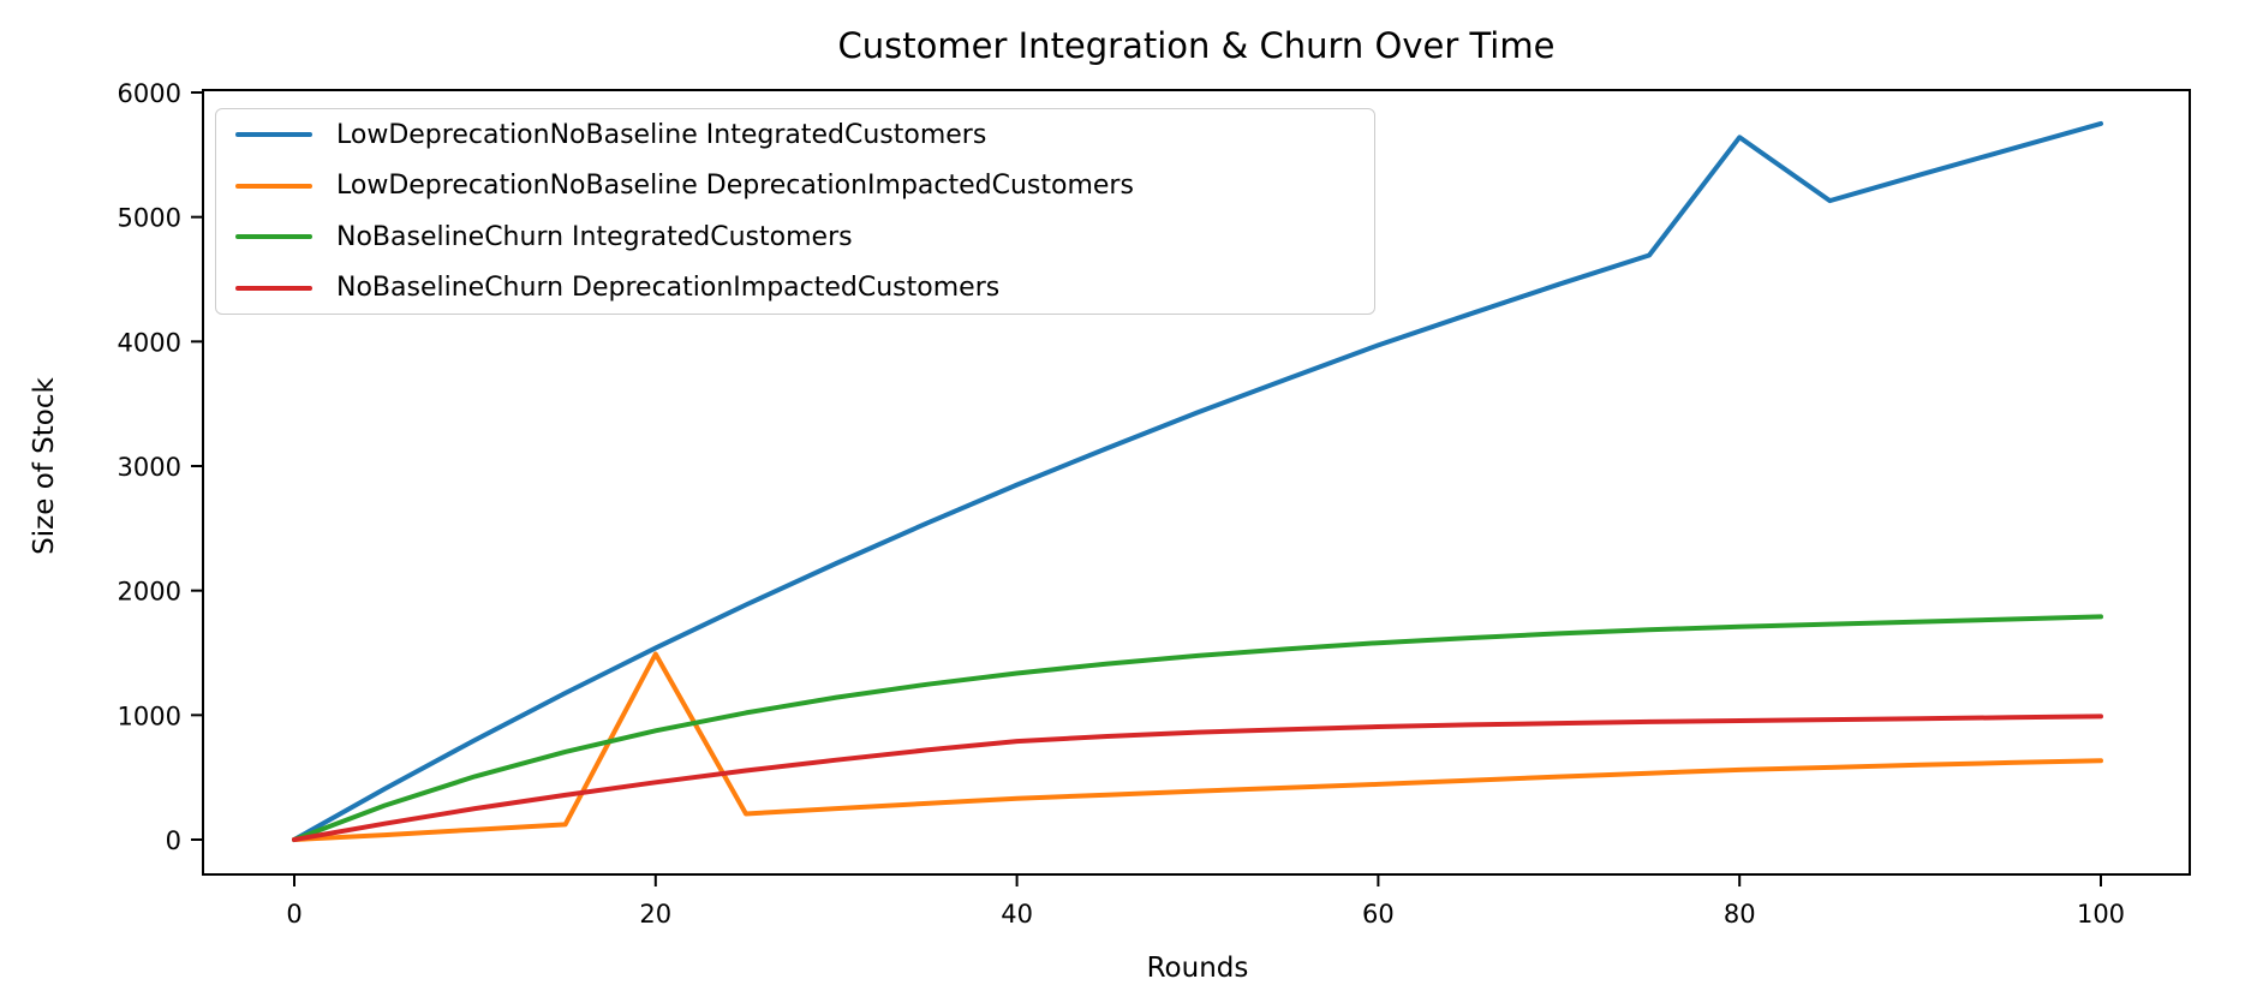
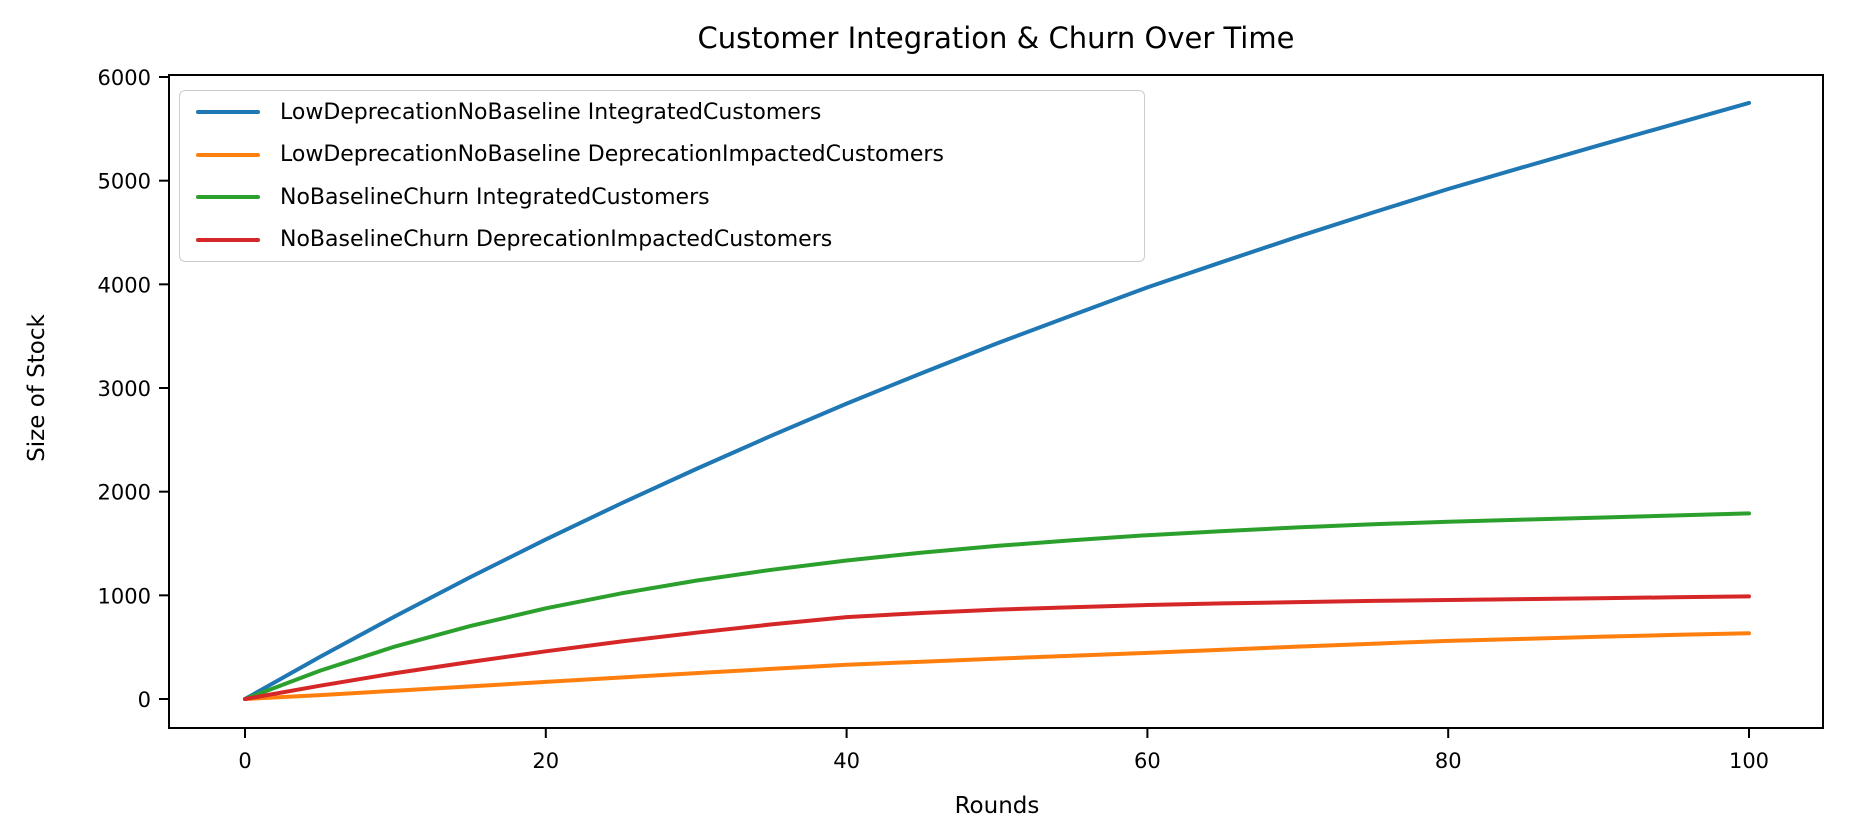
LowDeprecationNoBaseline DeprecationImpactedCustomers/20: 1490 -> 160
LowDeprecationNoBaseline IntegratedCustomers/80: 5640 -> 4920
